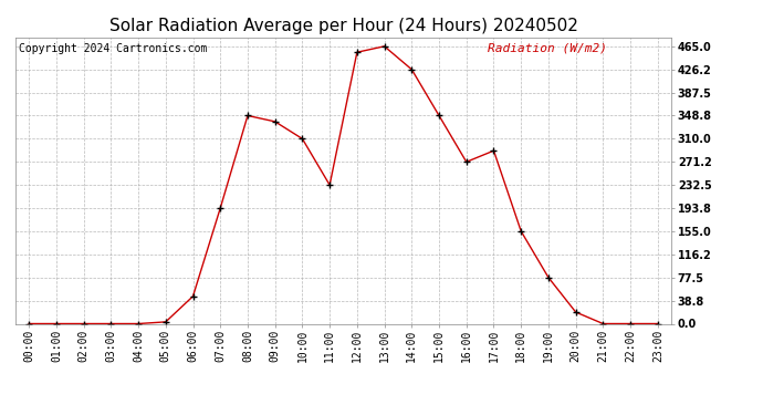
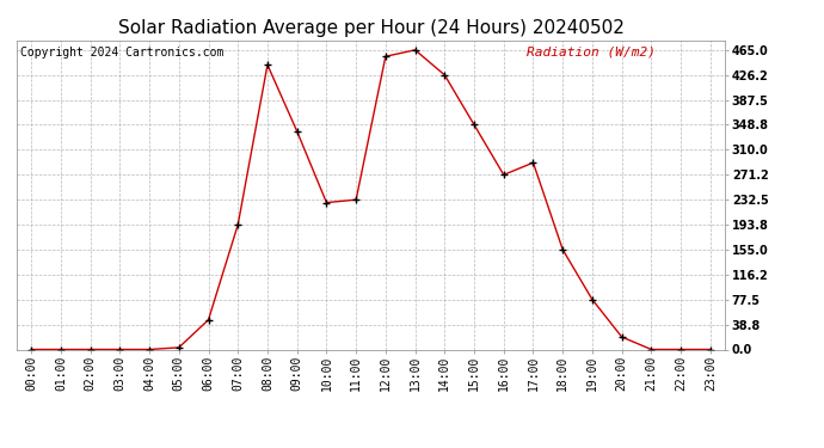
08:00: 349 -> 442
10:00: 310 -> 228
